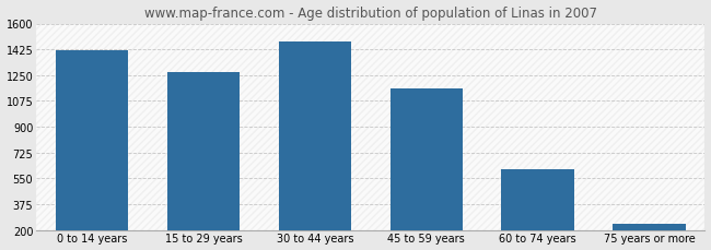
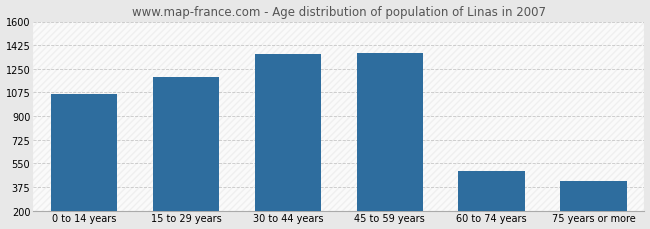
0 to 14 years: 1420 -> 1060
15 to 29 years: 1270 -> 1190
30 to 44 years: 1480 -> 1360
45 to 59 years: 1160 -> 1370
60 to 74 years: 620 -> 490
75 years or more: 240 -> 420
